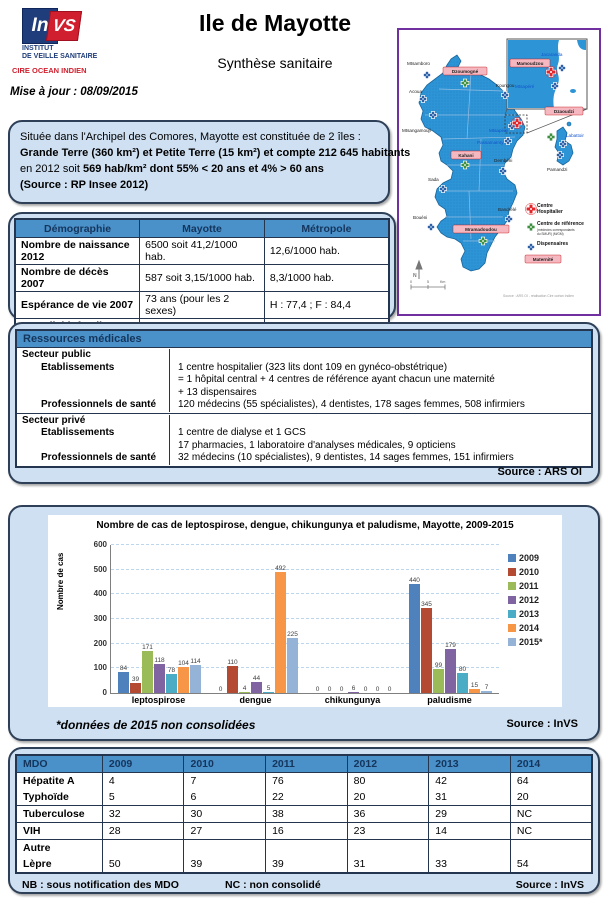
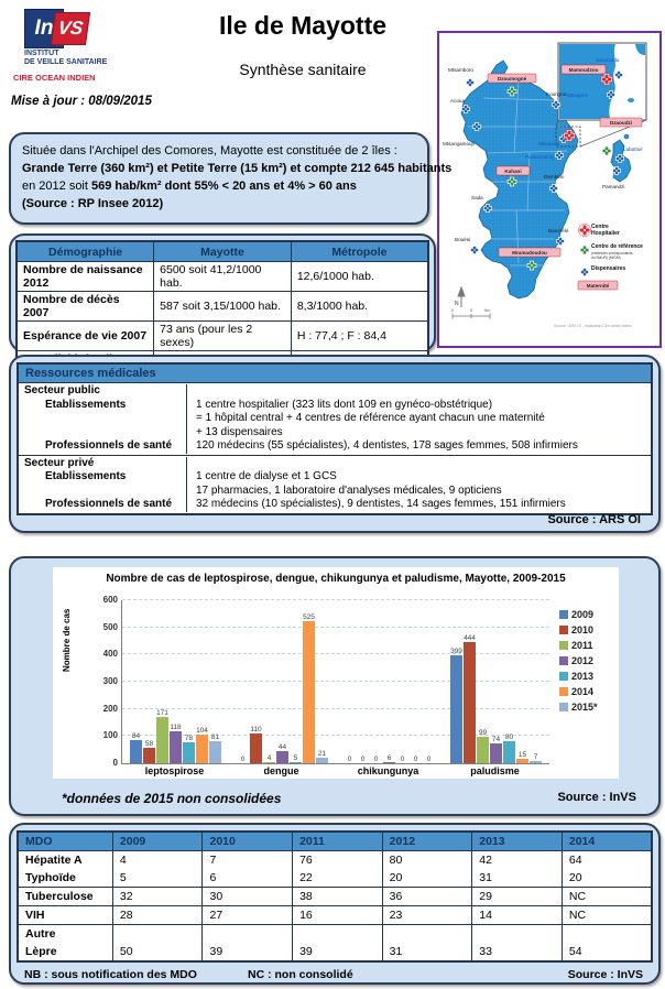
2010/leptospirose: 39 -> 58
2015*/leptospirose: 114 -> 81
2014/dengue: 492 -> 525
2015*/dengue: 225 -> 21
2009/paludisme: 440 -> 399
2010/paludisme: 345 -> 444
2012/paludisme: 179 -> 74
